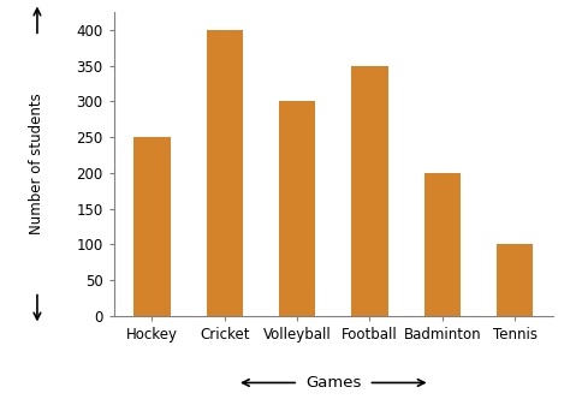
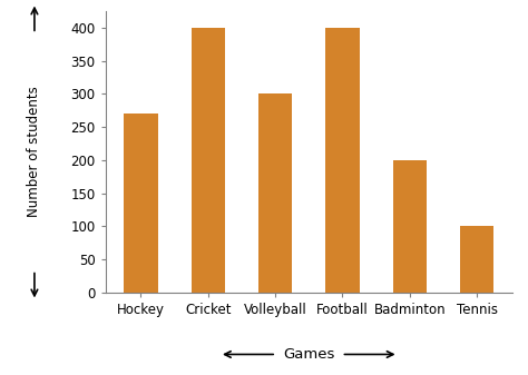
Hockey: 250 -> 270
Football: 350 -> 400
